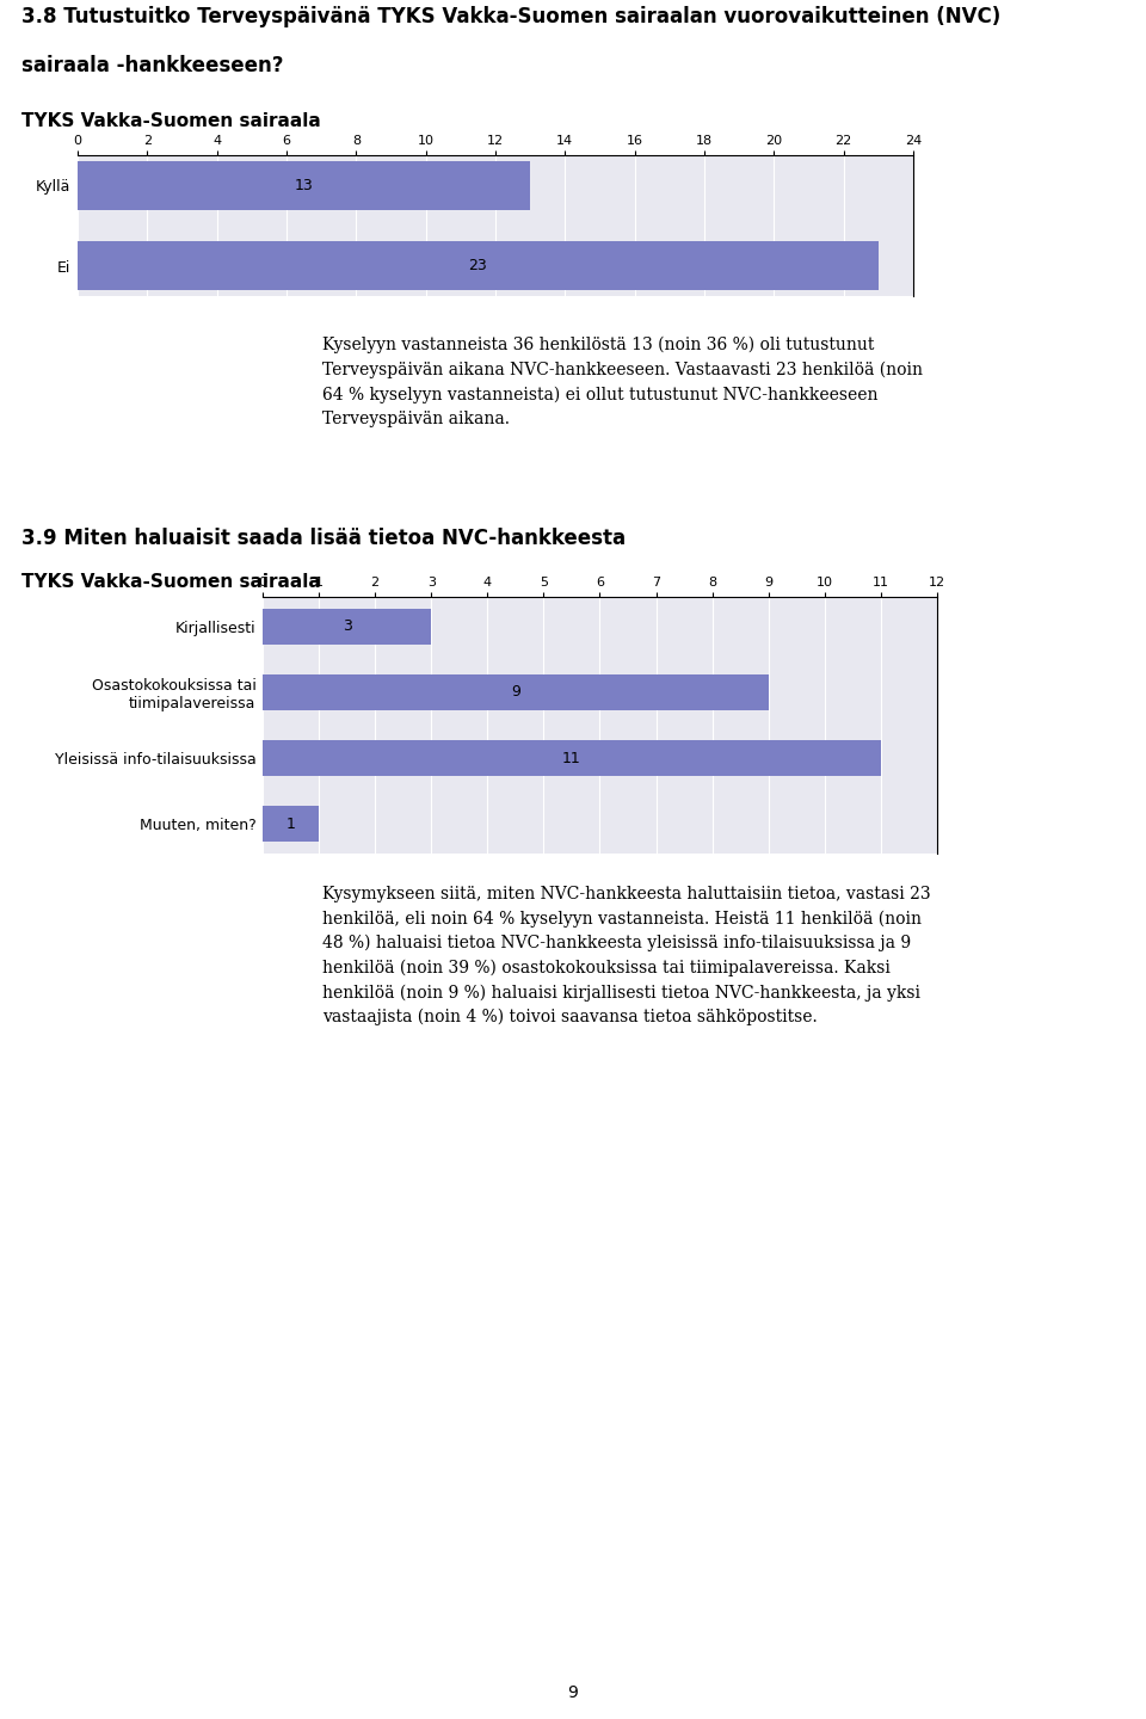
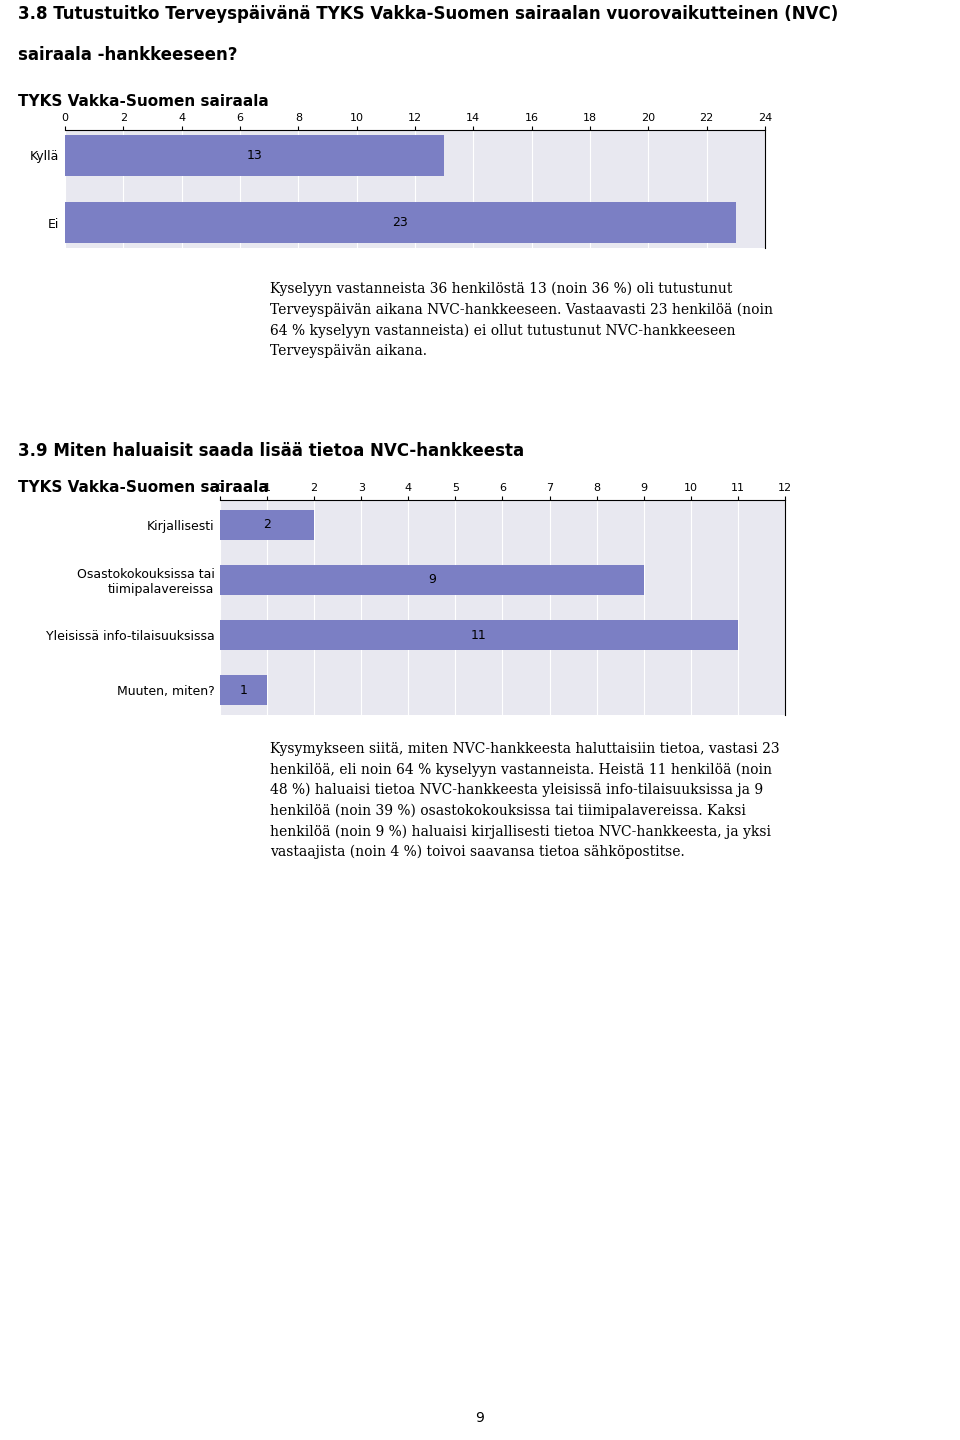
Kirjallisesti: 3 -> 2
